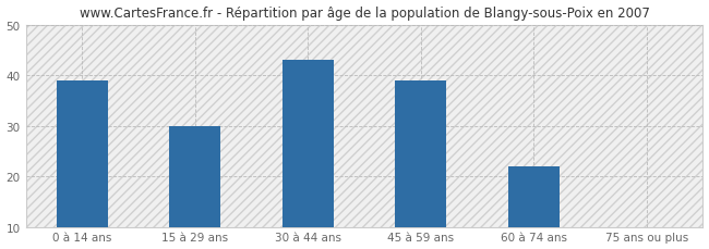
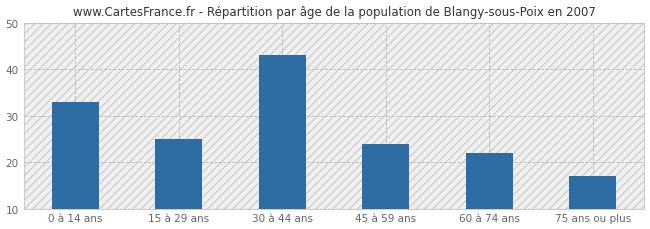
0 à 14 ans: 39 -> 33
15 à 29 ans: 30 -> 25
45 à 59 ans: 39 -> 24
75 ans ou plus: 10 -> 17
